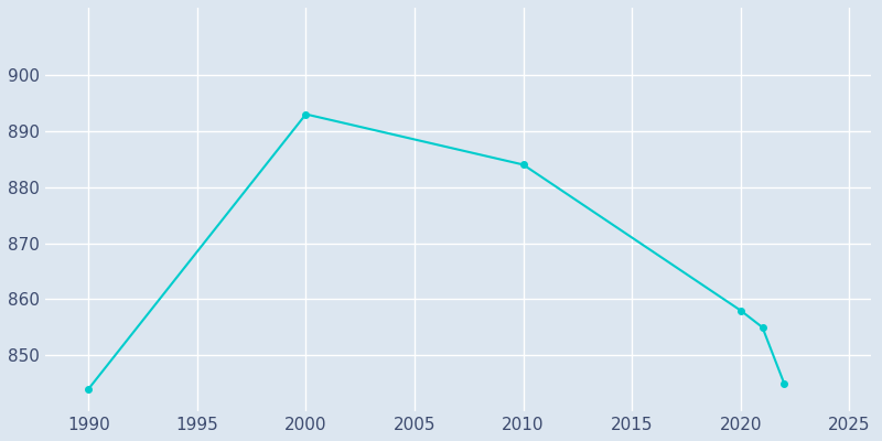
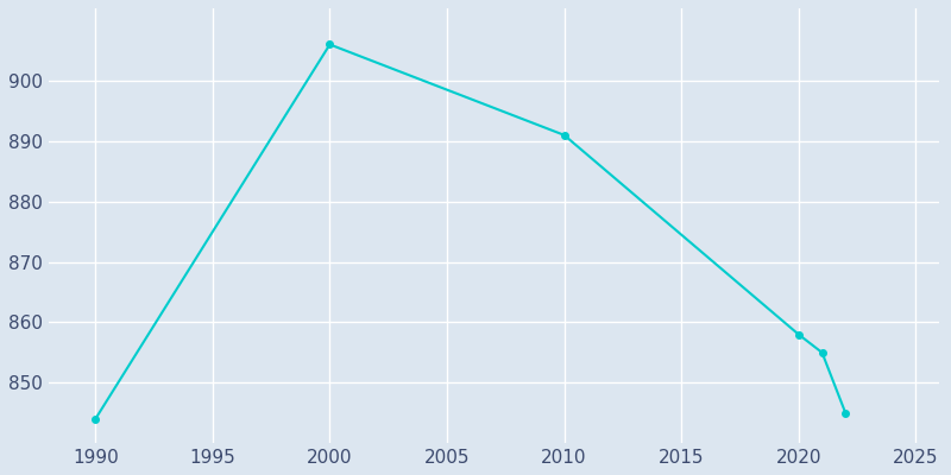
2000: 893 -> 906
2010: 884 -> 891
